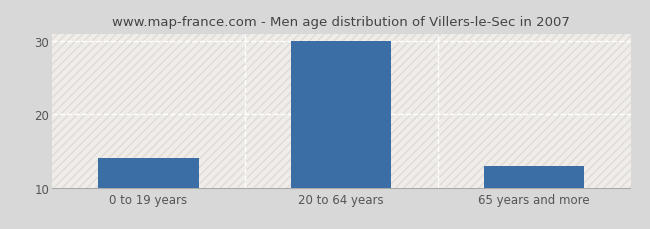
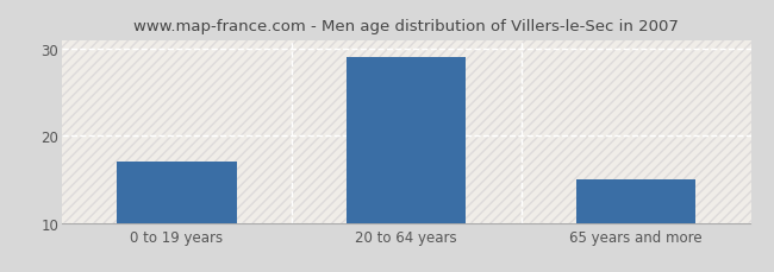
0 to 19 years: 14 -> 17
20 to 64 years: 30 -> 29
65 years and more: 13 -> 15
